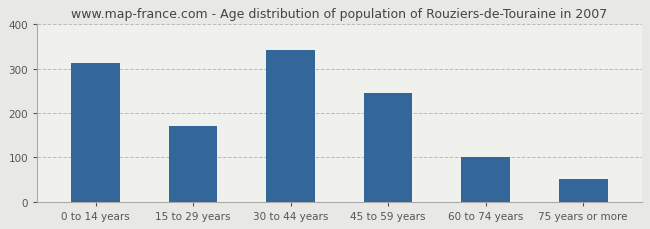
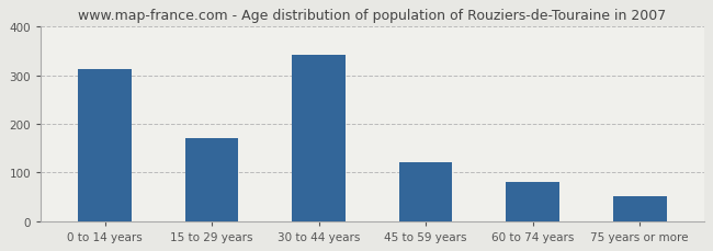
45 to 59 years: 246 -> 120
60 to 74 years: 101 -> 80
